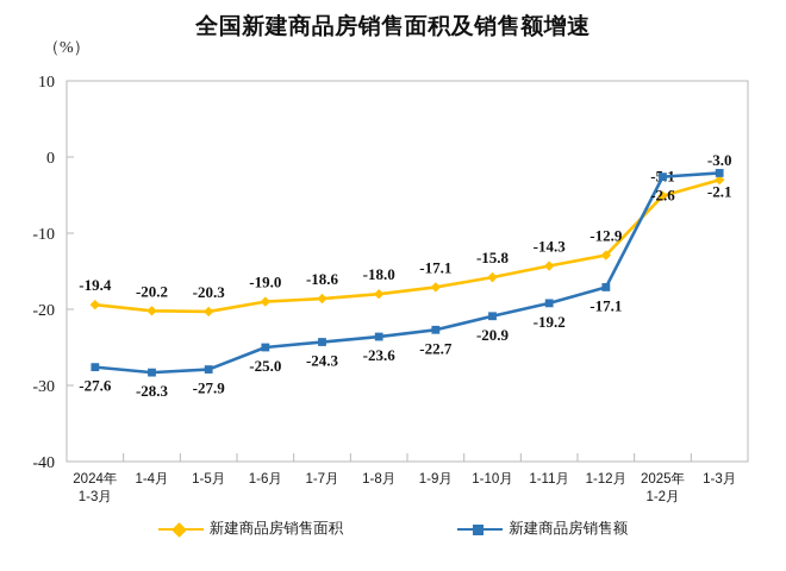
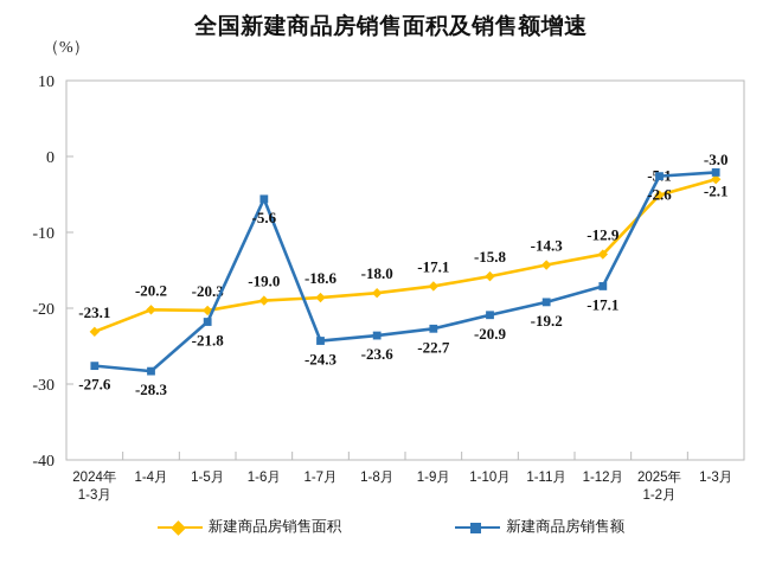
新建商品房销售面积/2024年 1-3月: -19.4 -> -23.1
新建商品房销售额/1-5月: -27.9 -> -21.8
新建商品房销售额/1-6月: -25.0 -> -5.6
